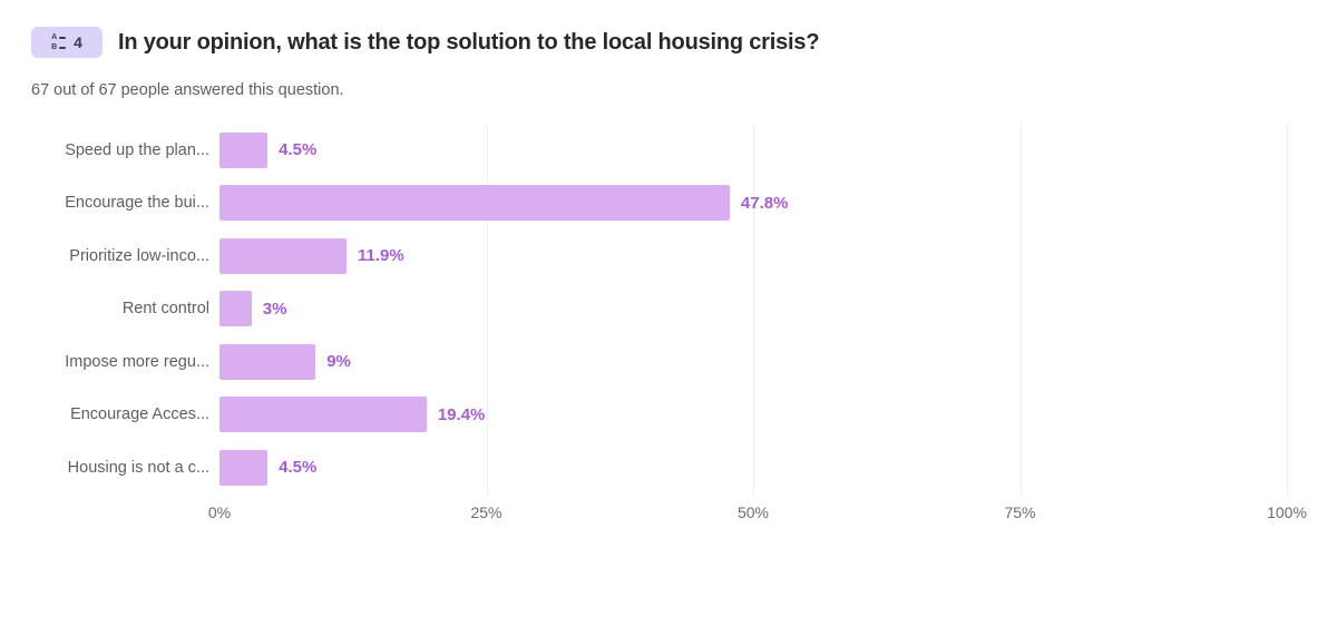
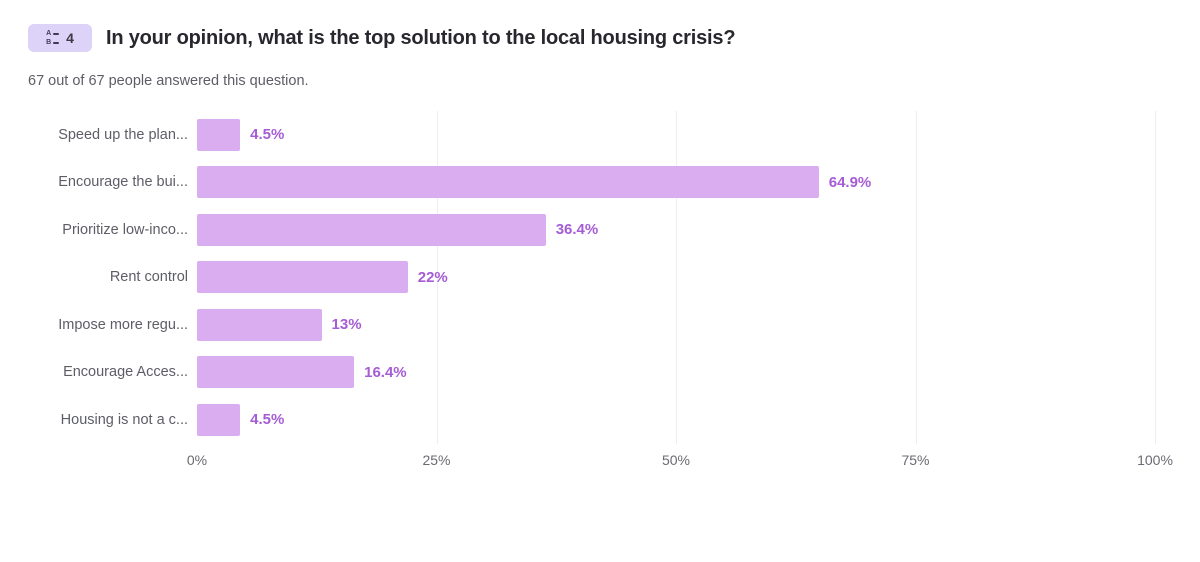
Encourage the bui...: 47.8% -> 64.9%
Prioritize low-inco...: 11.9% -> 36.4%
Rent control: 3% -> 22%
Impose more regu...: 9% -> 13%
Encourage Acces...: 19.4% -> 16.4%
